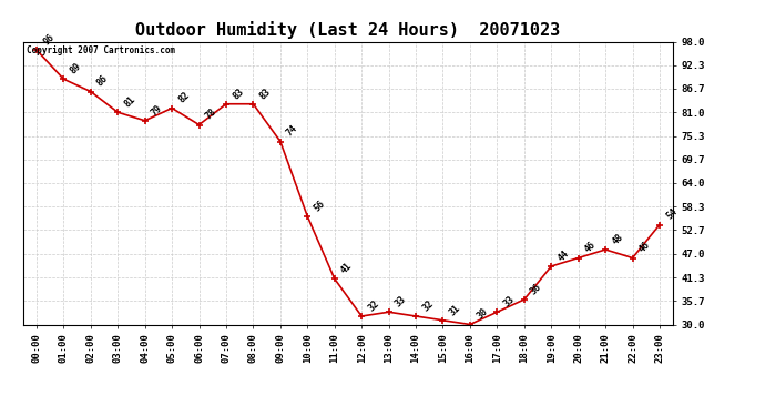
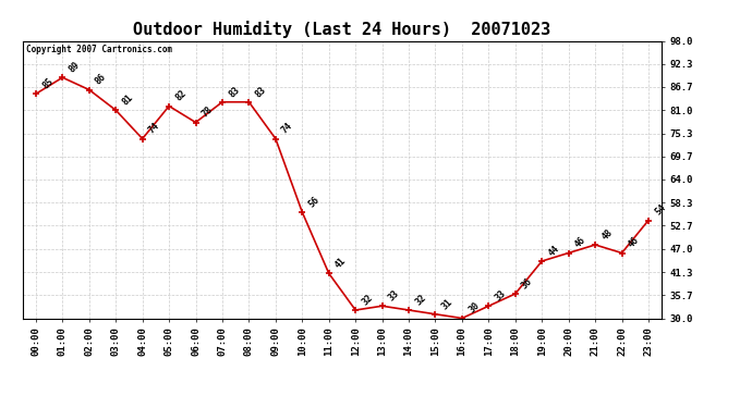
00:00: 96 -> 85
04:00: 79 -> 74
